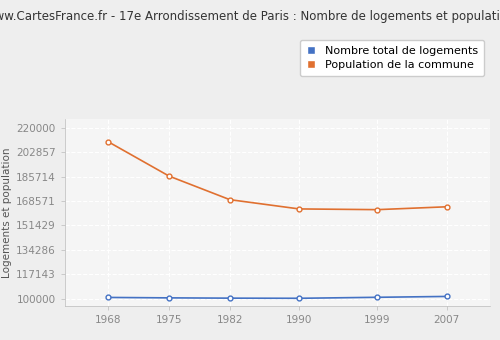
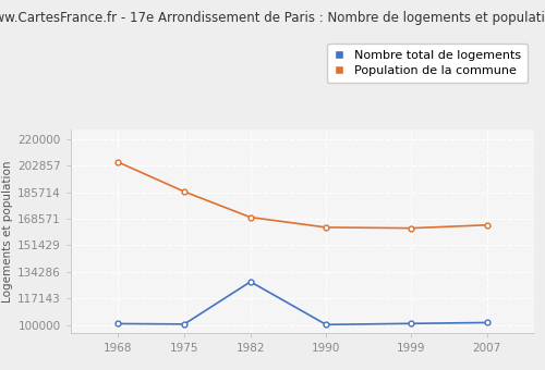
Population de la commune/1968: 210000 -> 205000
Nombre total de logements/1982: 100000 -> 128000
